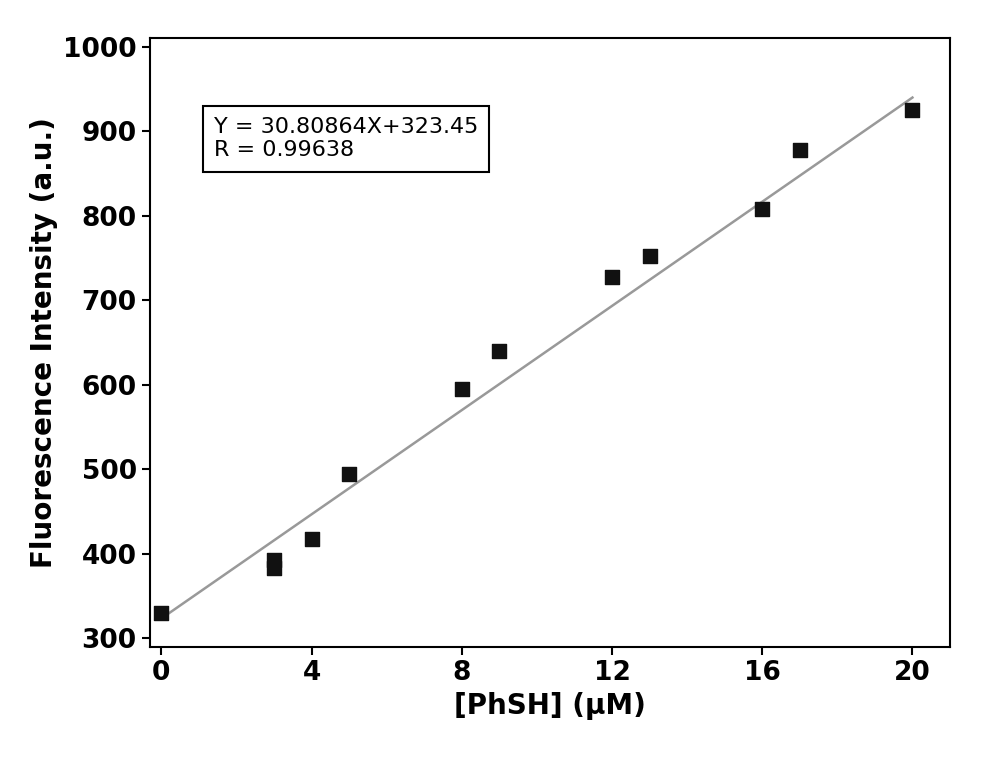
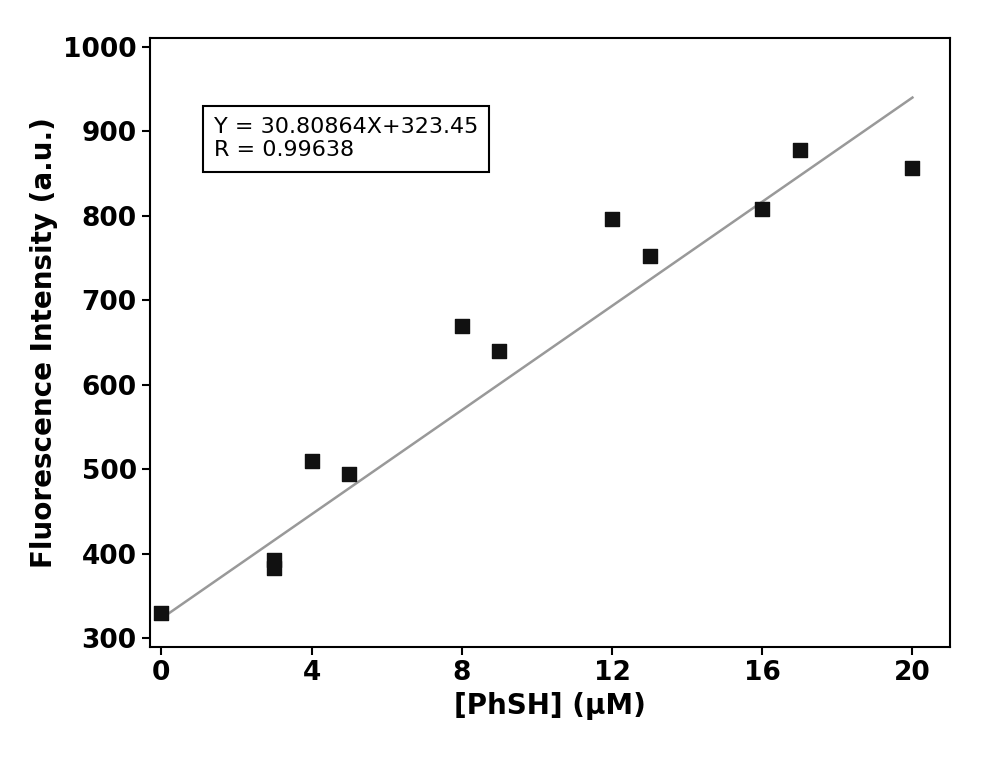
4: 417 -> 510
8: 595 -> 670
12: 727 -> 796
20: 925 -> 856
